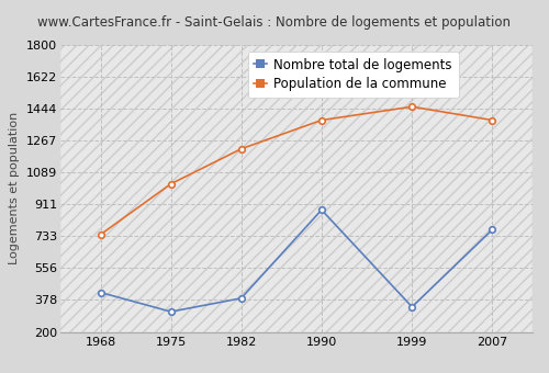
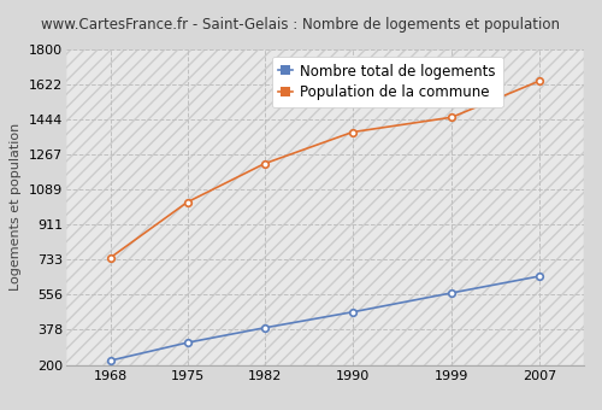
Nombre total de logements/1968: 420 -> 220
Nombre total de logements/1990: 880 -> 470
Nombre total de logements/1999: 340 -> 560
Nombre total de logements/2007: 770 -> 650
Population de la commune/2007: 1380 -> 1640
